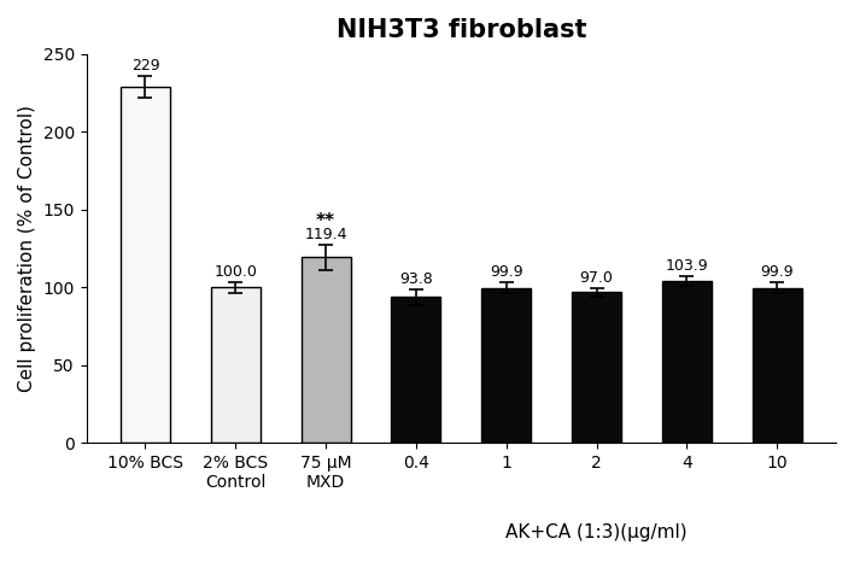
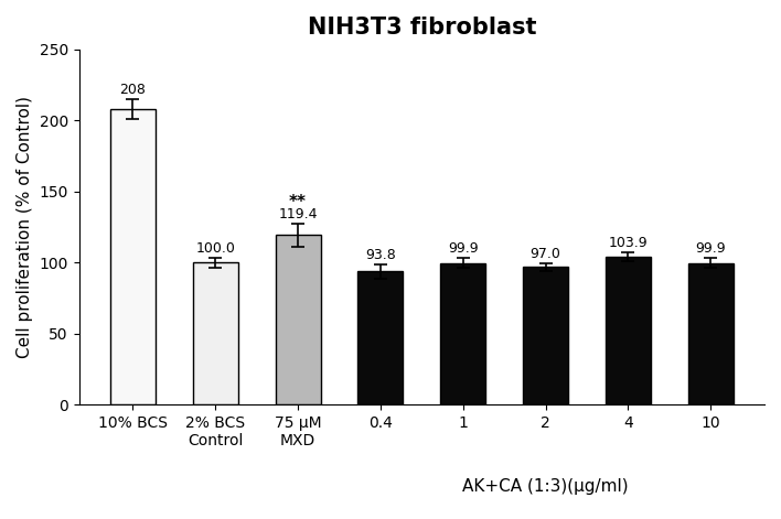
10% BCS: 229 -> 208
